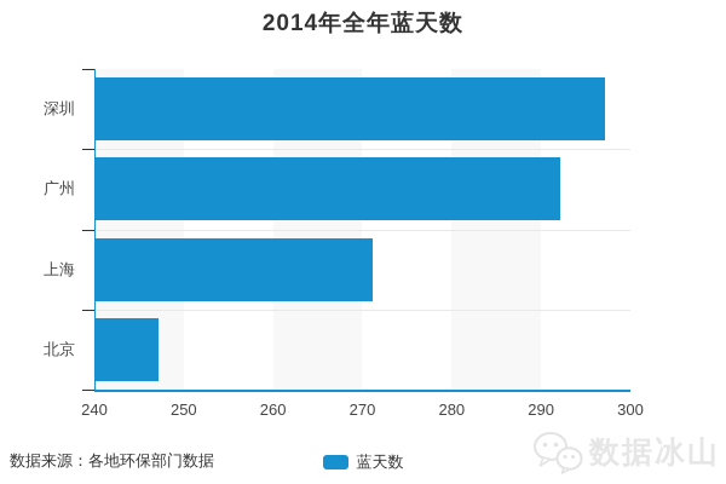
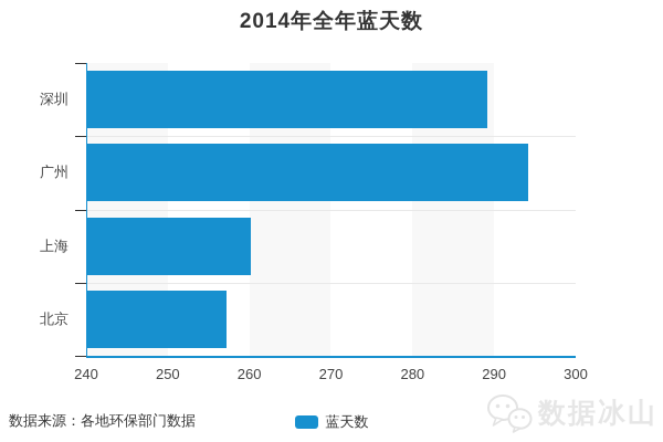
深圳: 297 -> 289
广州: 292 -> 294
上海: 271 -> 260
北京: 247 -> 257
